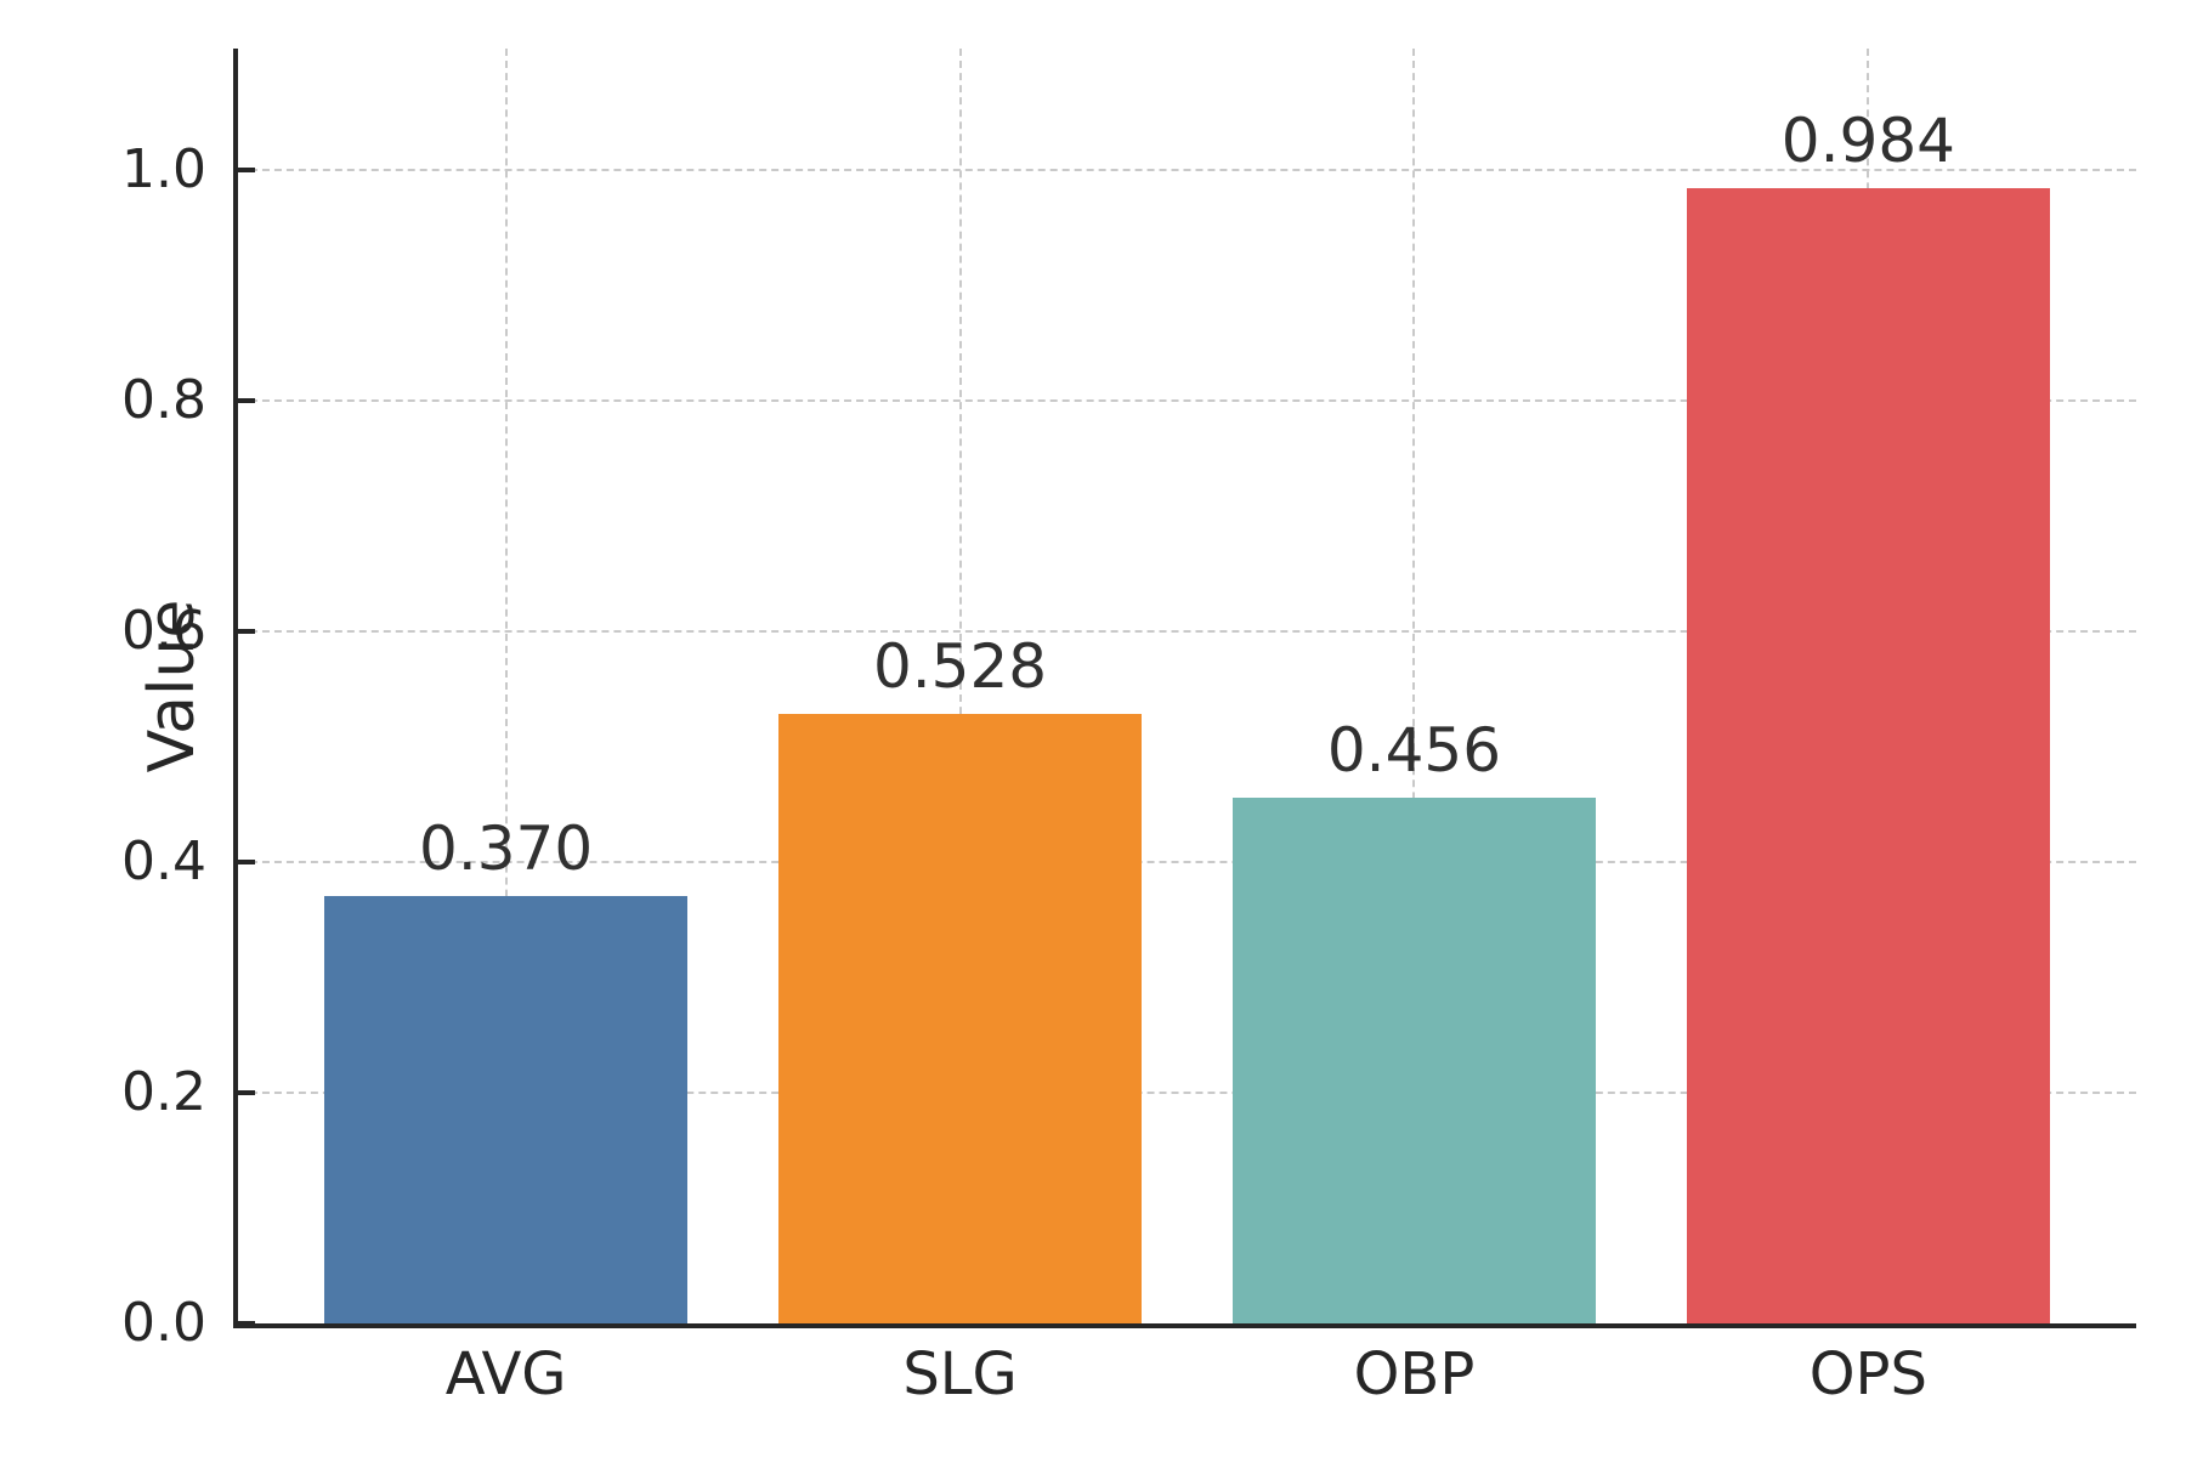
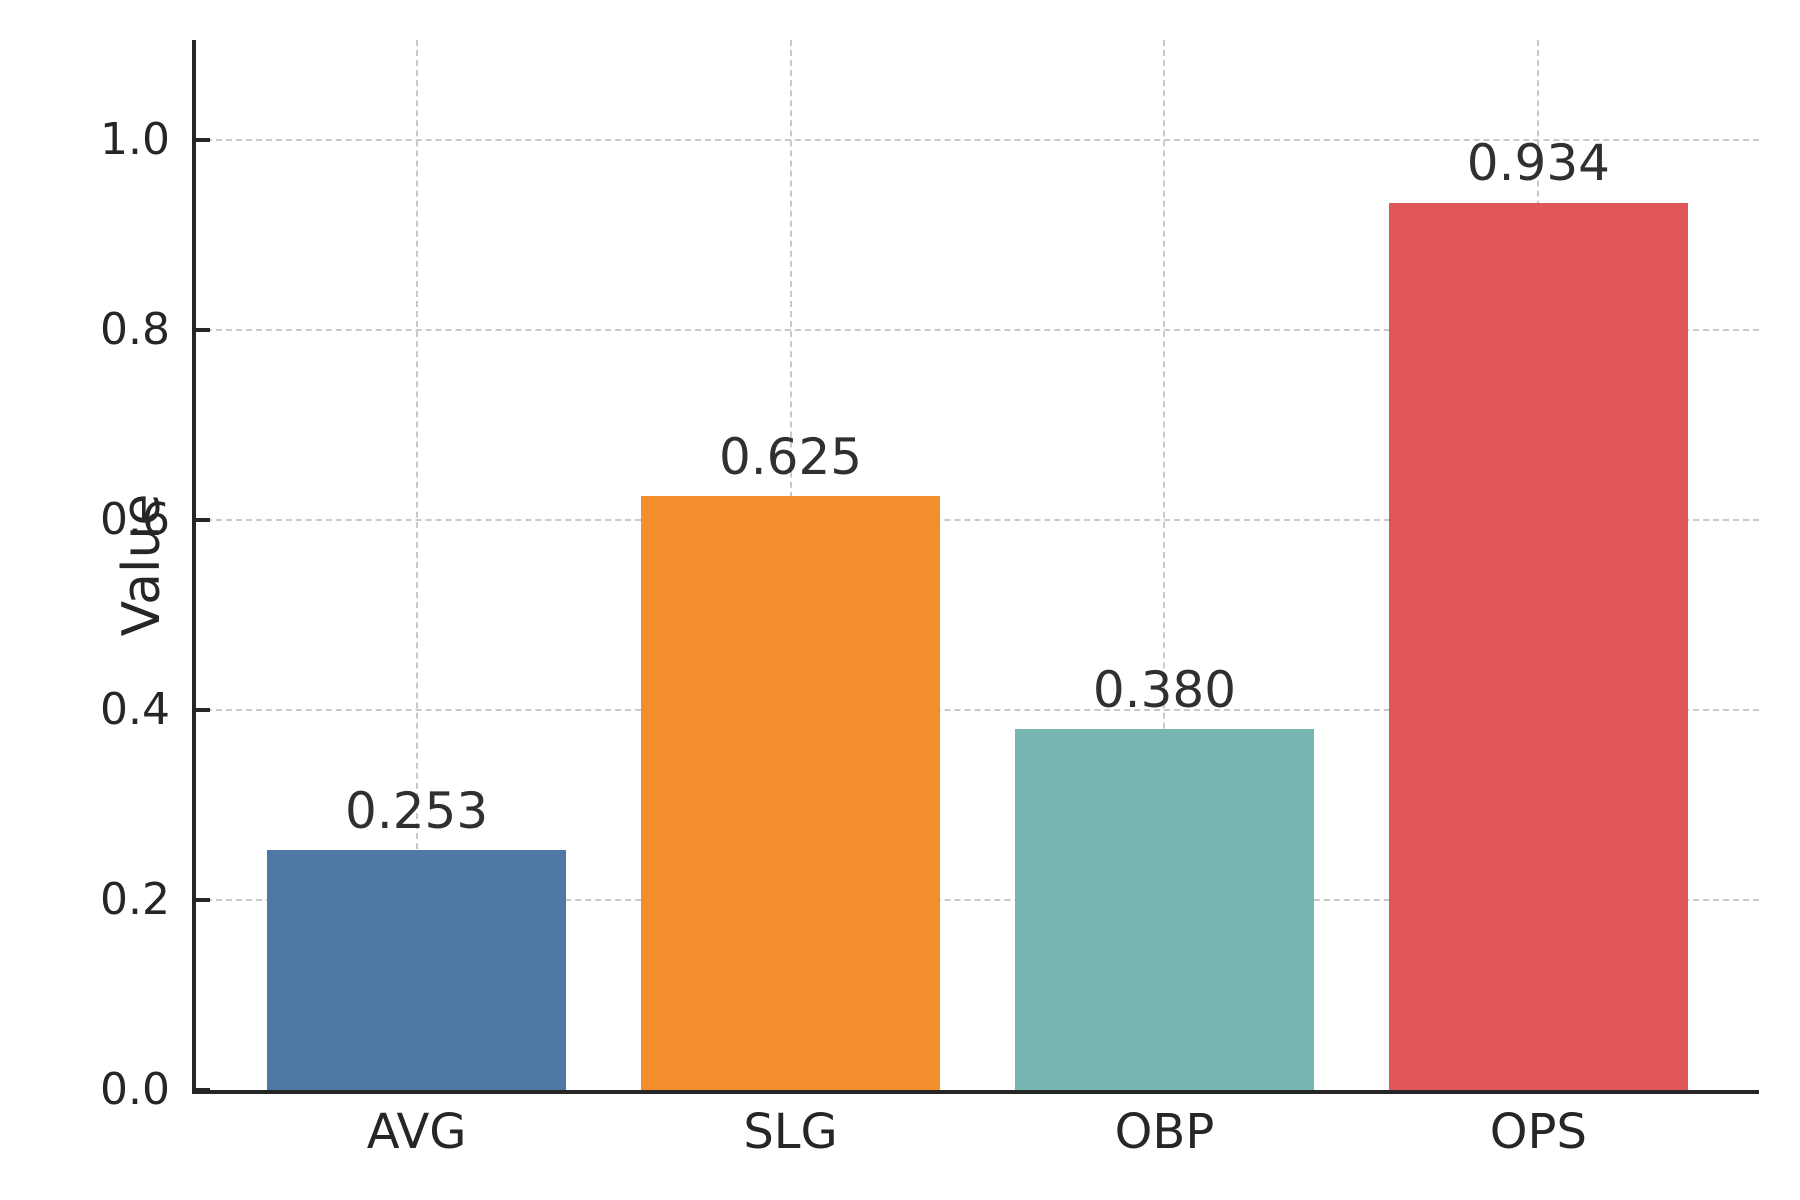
AVG: 0.370 -> 0.253
SLG: 0.528 -> 0.625
OBP: 0.456 -> 0.380
OPS: 0.984 -> 0.934
